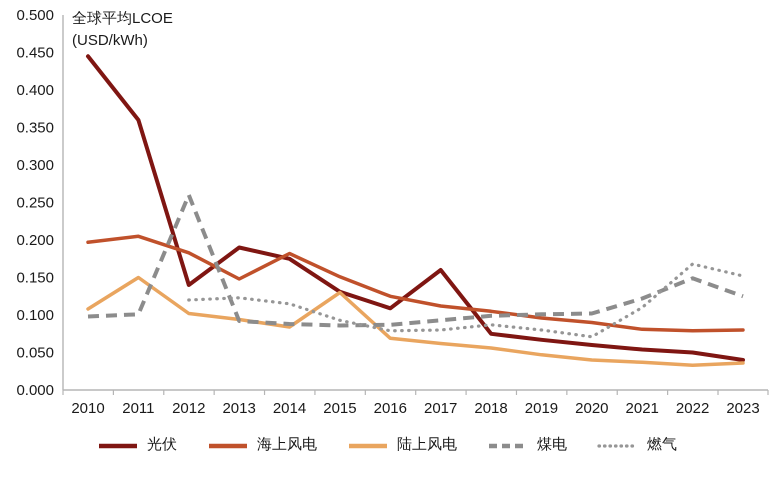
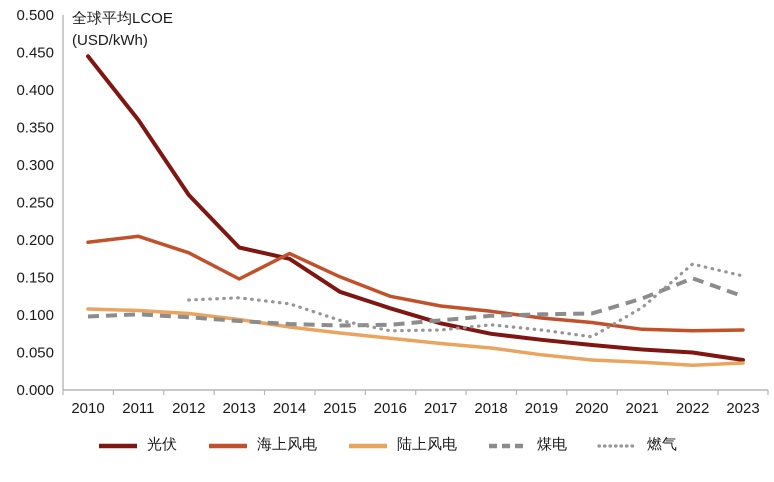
陆上风电/2011: 0.15 -> 0.11
光伏/2012: 0.14 -> 0.26
煤电/2012: 0.26 -> 0.10
陆上风电/2015: 0.13 -> 0.08
光伏/2017: 0.16 -> 0.09
